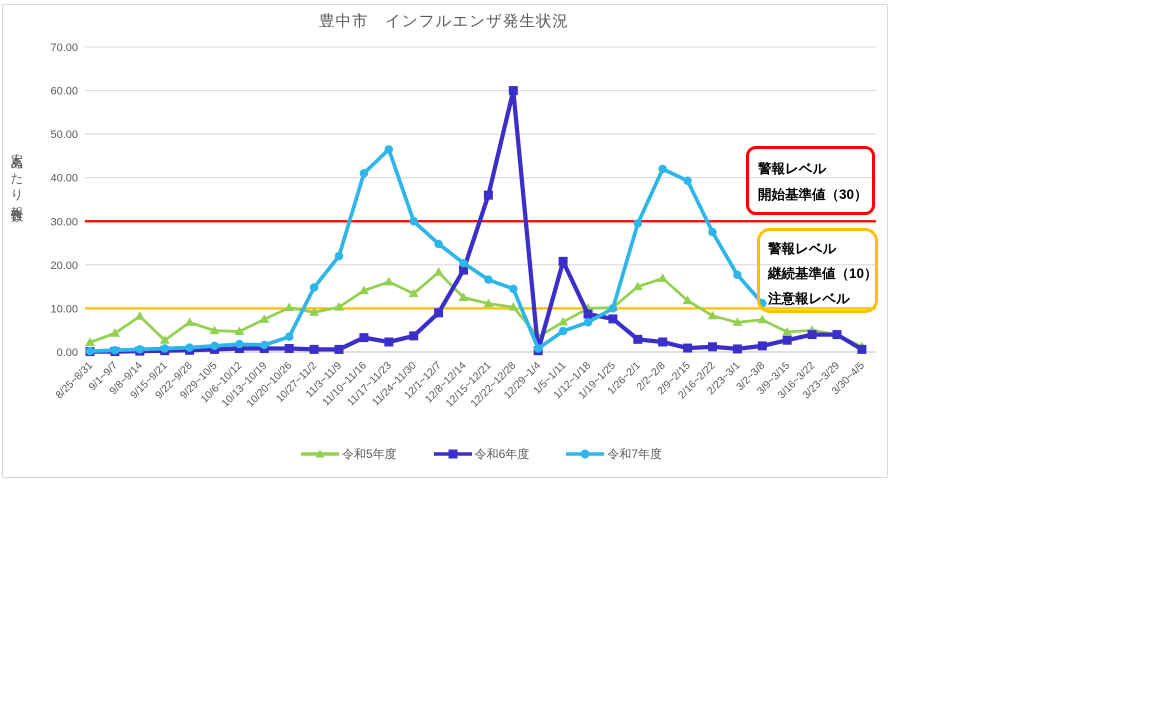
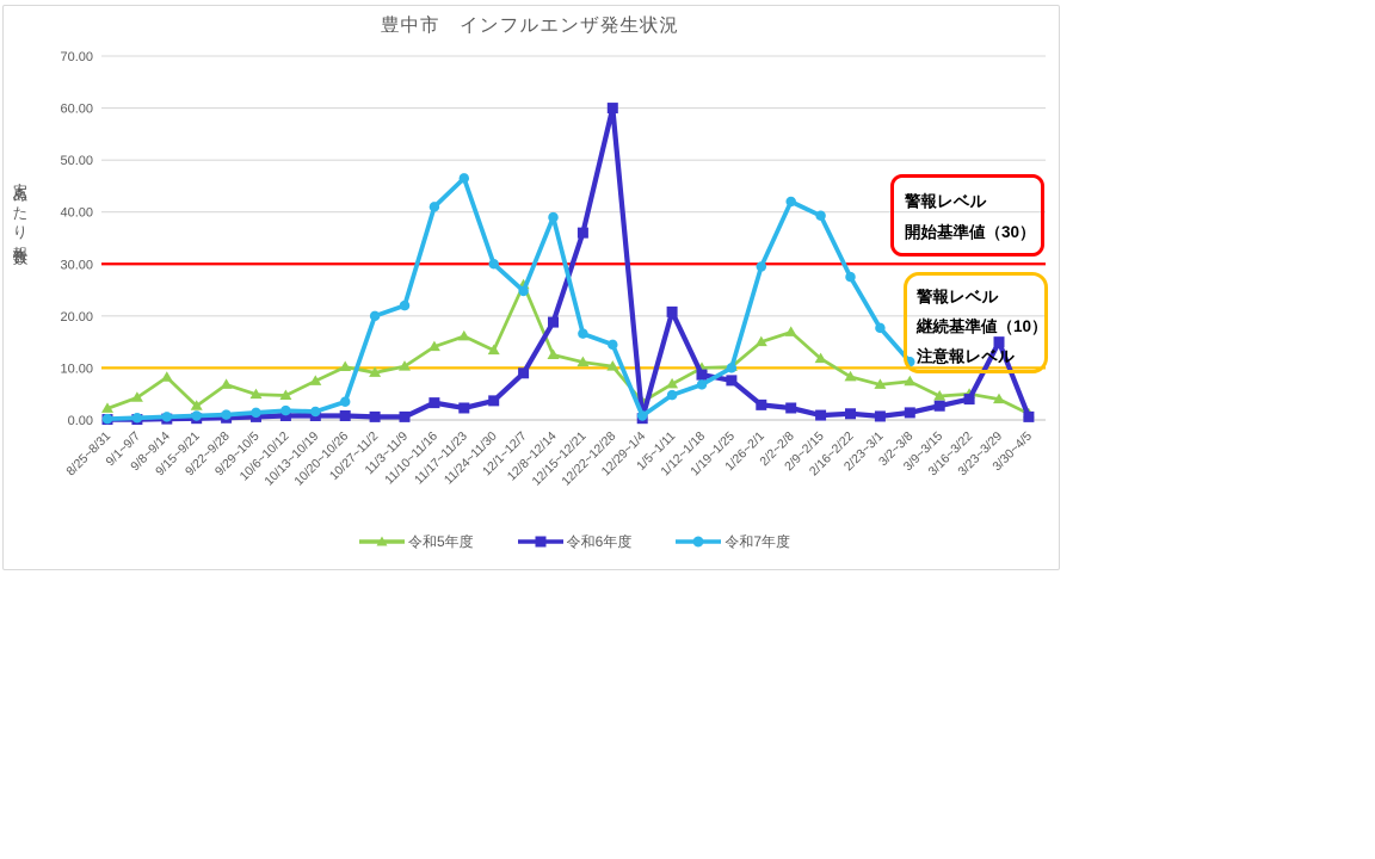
令和7年度/10/27~11/2: 15 -> 20
令和5年度/12/1~12/7: 18 -> 26
令和7年度/12/8~12/14: 20 -> 39
令和6年度/3/23~3/29: 4 -> 15
